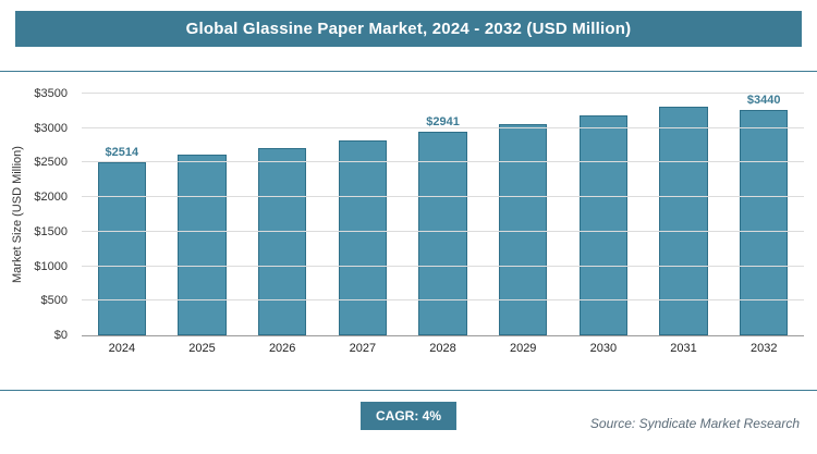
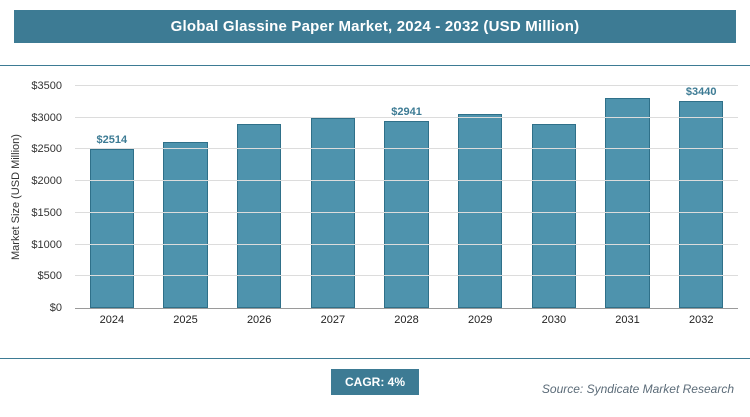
2026: $2700 -> $2900
2027: $2800 -> $3000
2030: $3200 -> $2900
